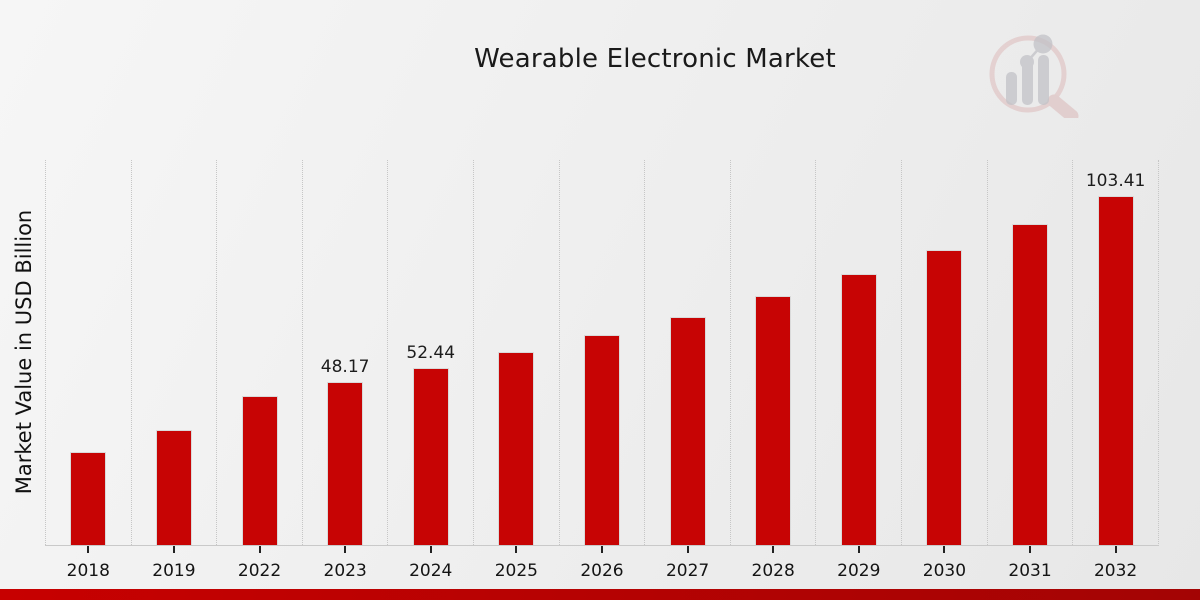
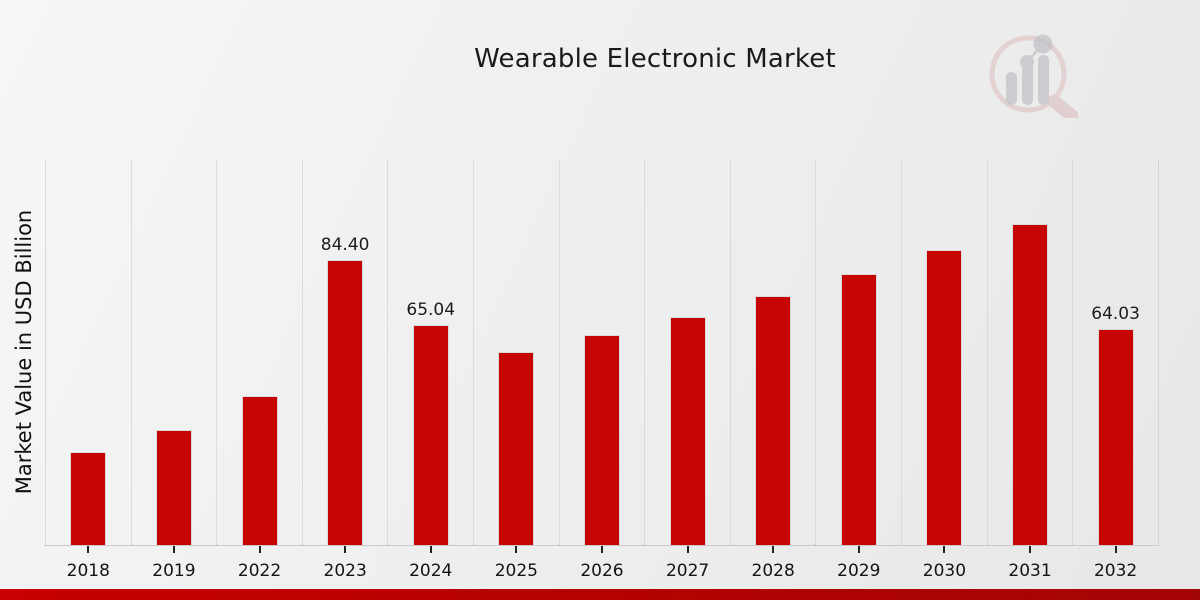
2023: 48.17 -> 84.40
2024: 52.44 -> 65.04
2032: 103.41 -> 64.03
